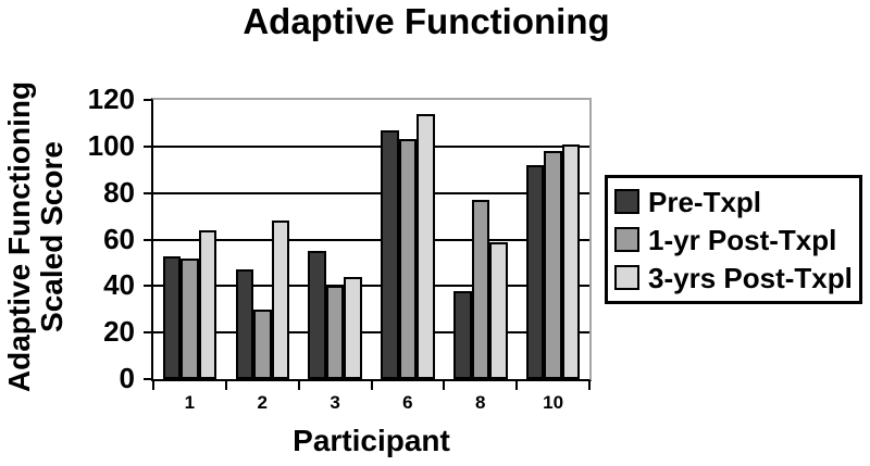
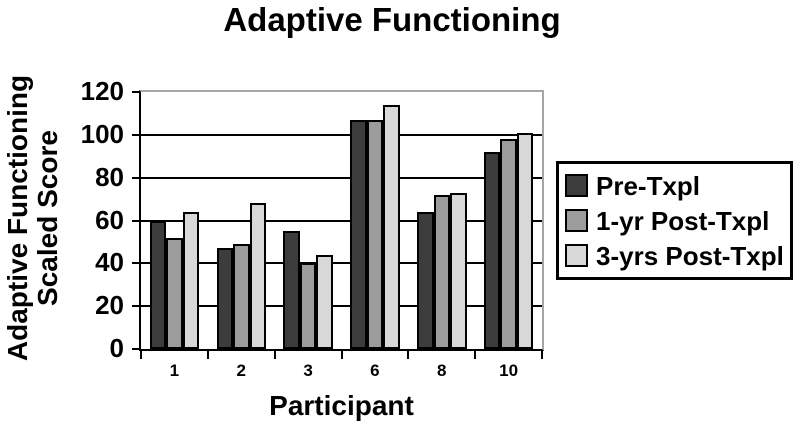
Pre-Txpl/1: 53 -> 60
1-yr Post-Txpl/2: 30 -> 49
1-yr Post-Txpl/6: 103 -> 107
Pre-Txpl/8: 38 -> 64
1-yr Post-Txpl/8: 77 -> 72
3-yrs Post-Txpl/8: 59 -> 73
